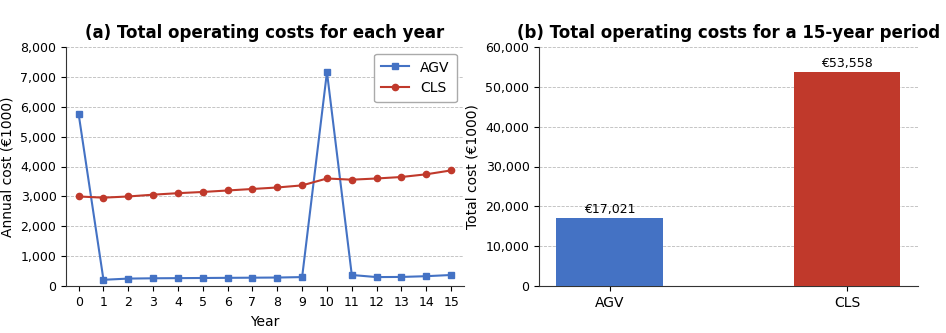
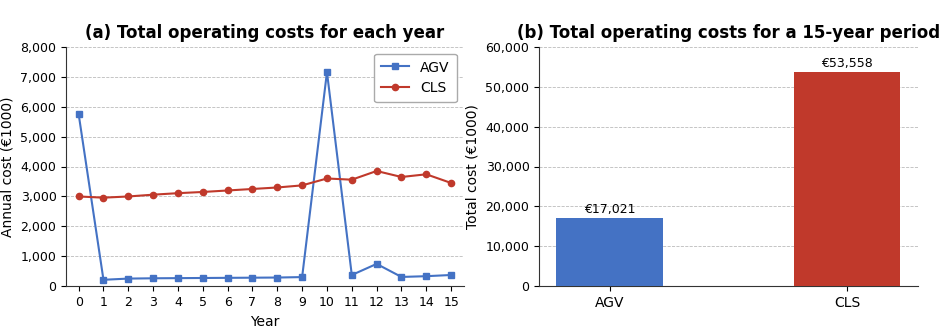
(a) Total operating costs for each year/AGV/12: 310 -> 750
(a) Total operating costs for each year/CLS/12: 3,600 -> 3,850
(a) Total operating costs for each year/CLS/15: 3,870 -> 3,450
